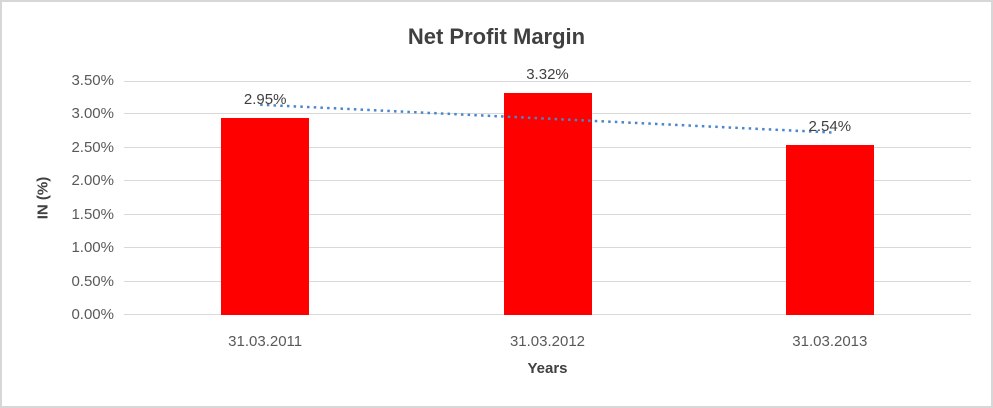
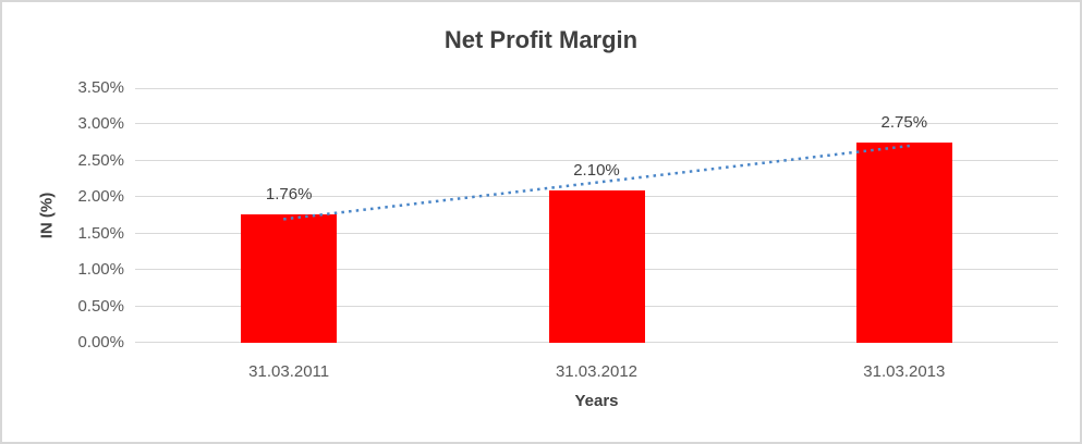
31.03.2011: 2.95% -> 1.76%
31.03.2012: 3.32% -> 2.10%
31.03.2013: 2.54% -> 2.75%
